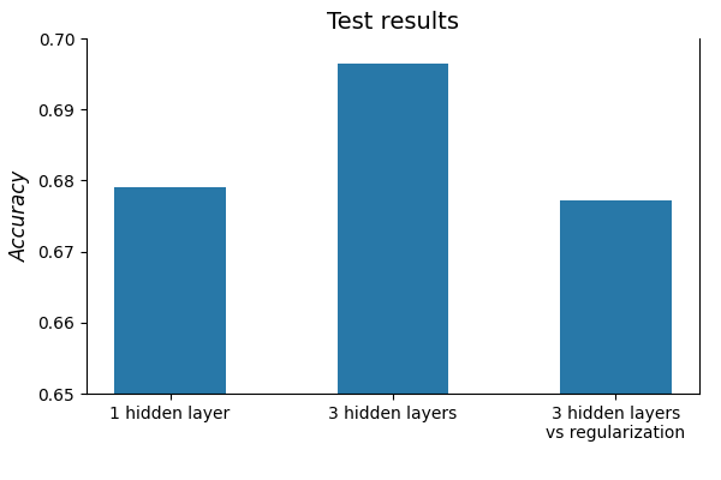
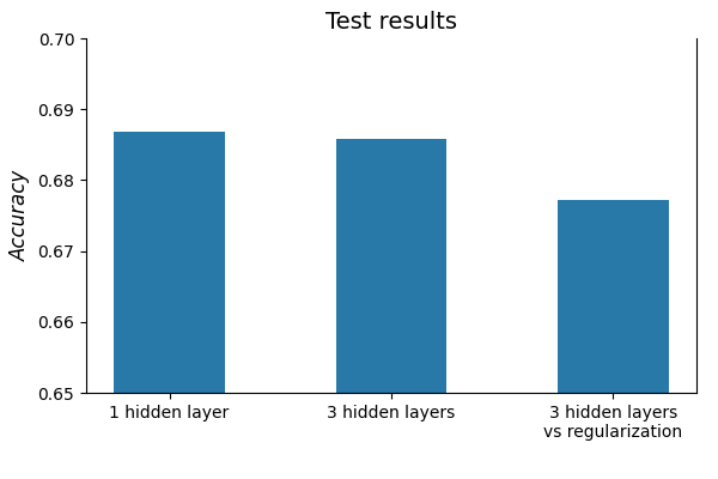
1 hidden layer: 0.6790 -> 0.6868
3 hidden layers: 0.6965 -> 0.6858
